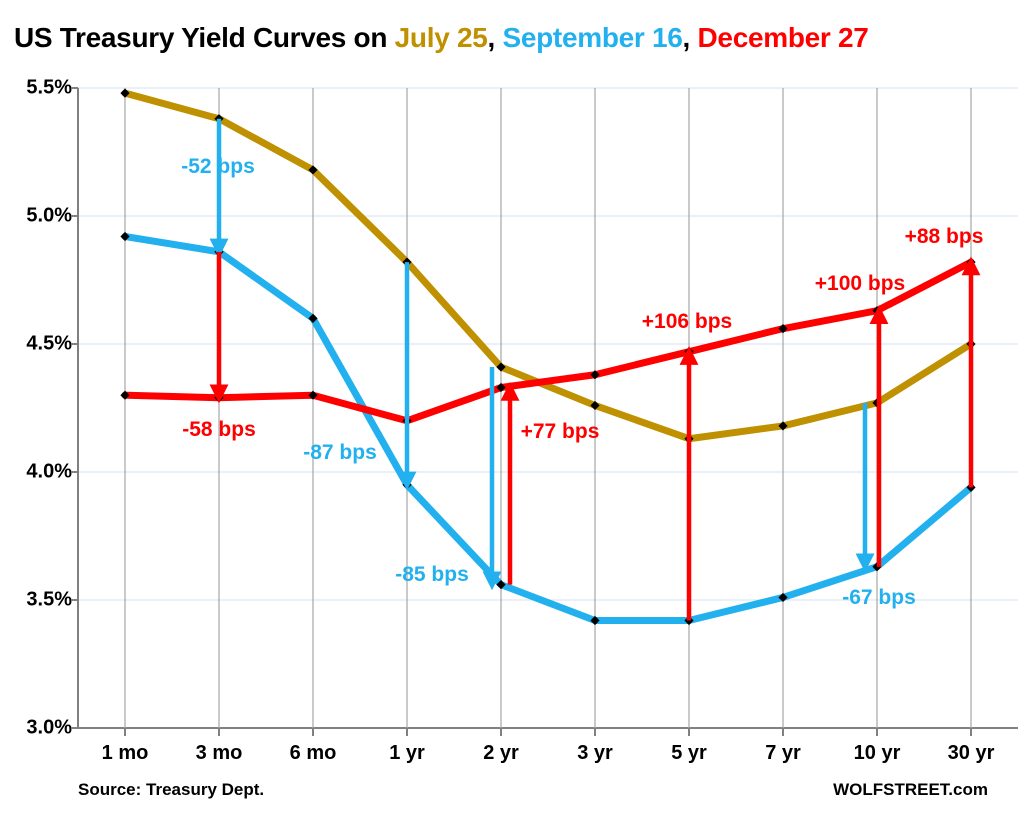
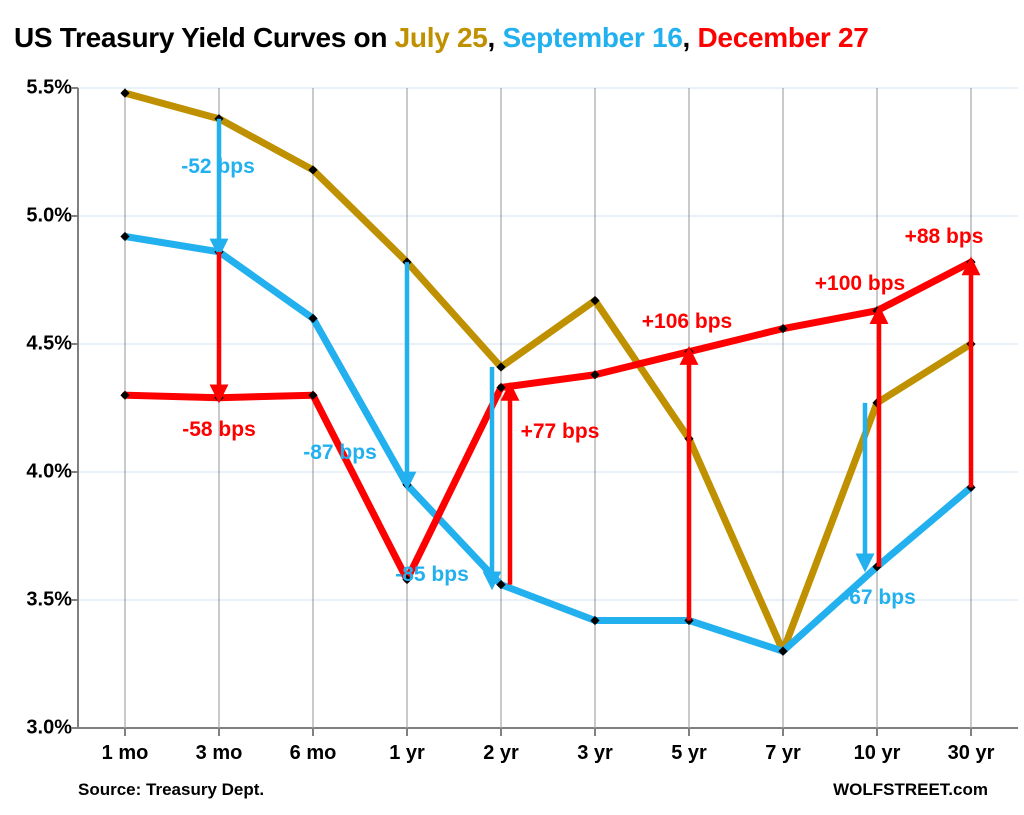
December 27/1 yr: 4.20% -> 3.58%
July 25/3 yr: 4.26% -> 4.67%
July 25/7 yr: 4.18% -> 3.30%
September 16/7 yr: 3.51% -> 3.30%
